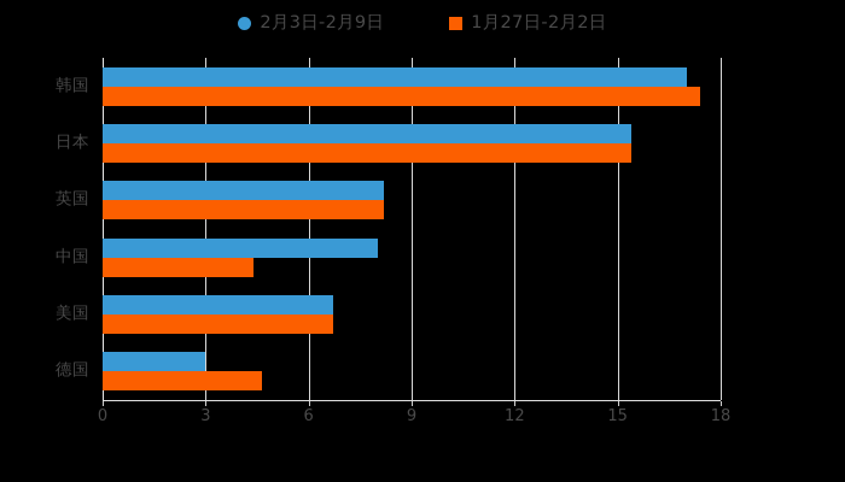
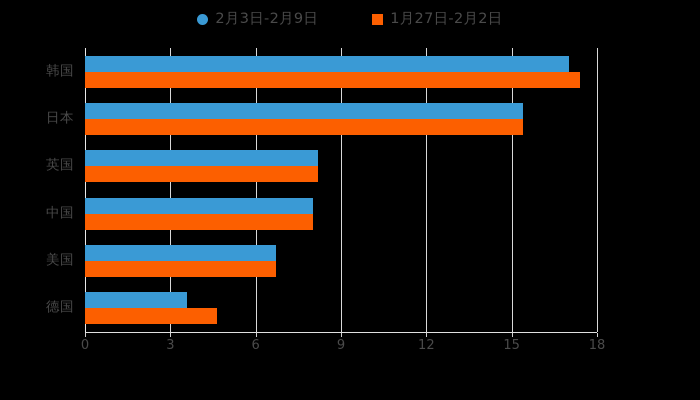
1月27日-2月2日/中国: 4.4 -> 8.0
2月3日-2月9日/德国: 3.0 -> 3.6
